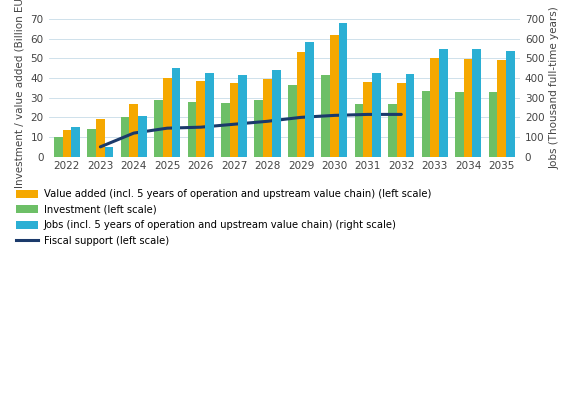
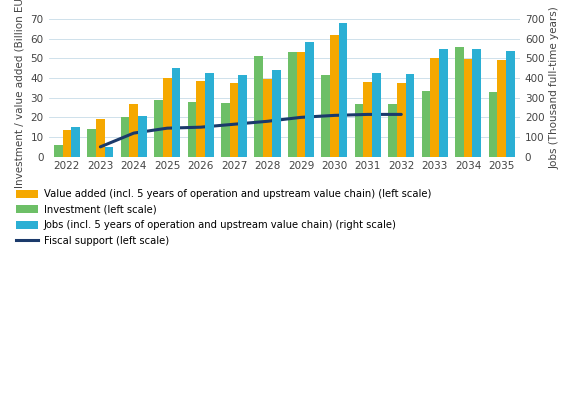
Investment (left scale)/2022: 10 -> 6
Investment (left scale)/2028: 29 -> 51
Investment (left scale)/2029: 36 -> 53
Investment (left scale)/2034: 33 -> 56
